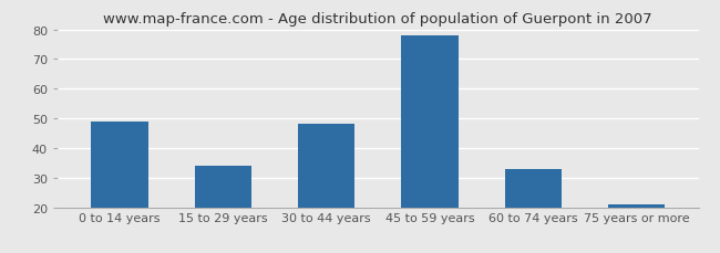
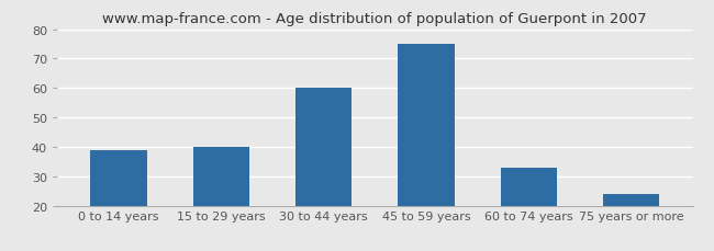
0 to 14 years: 49 -> 39
15 to 29 years: 34 -> 40
30 to 44 years: 48 -> 60
45 to 59 years: 78 -> 75
75 years or more: 21 -> 24
